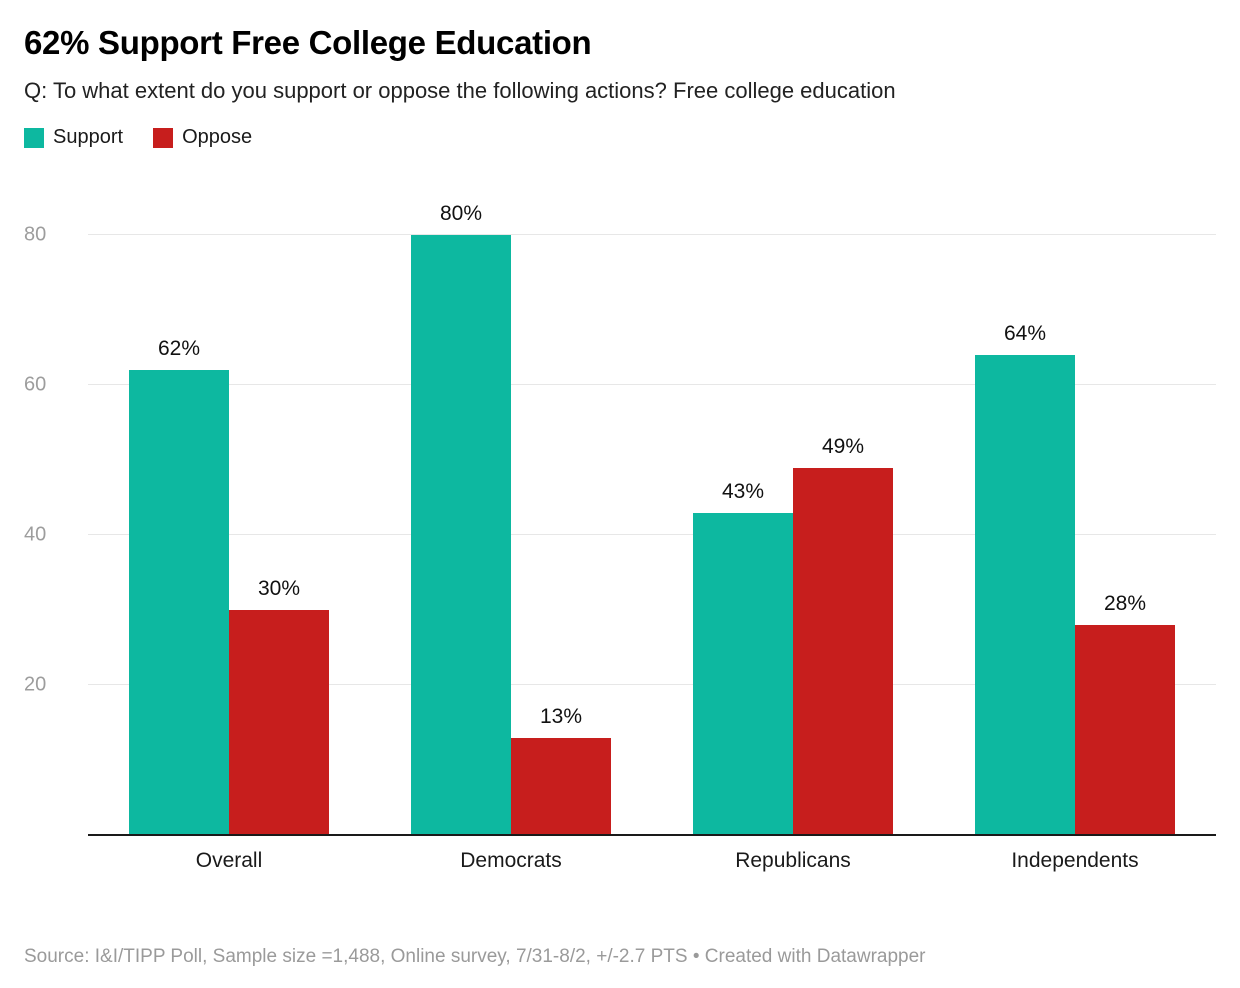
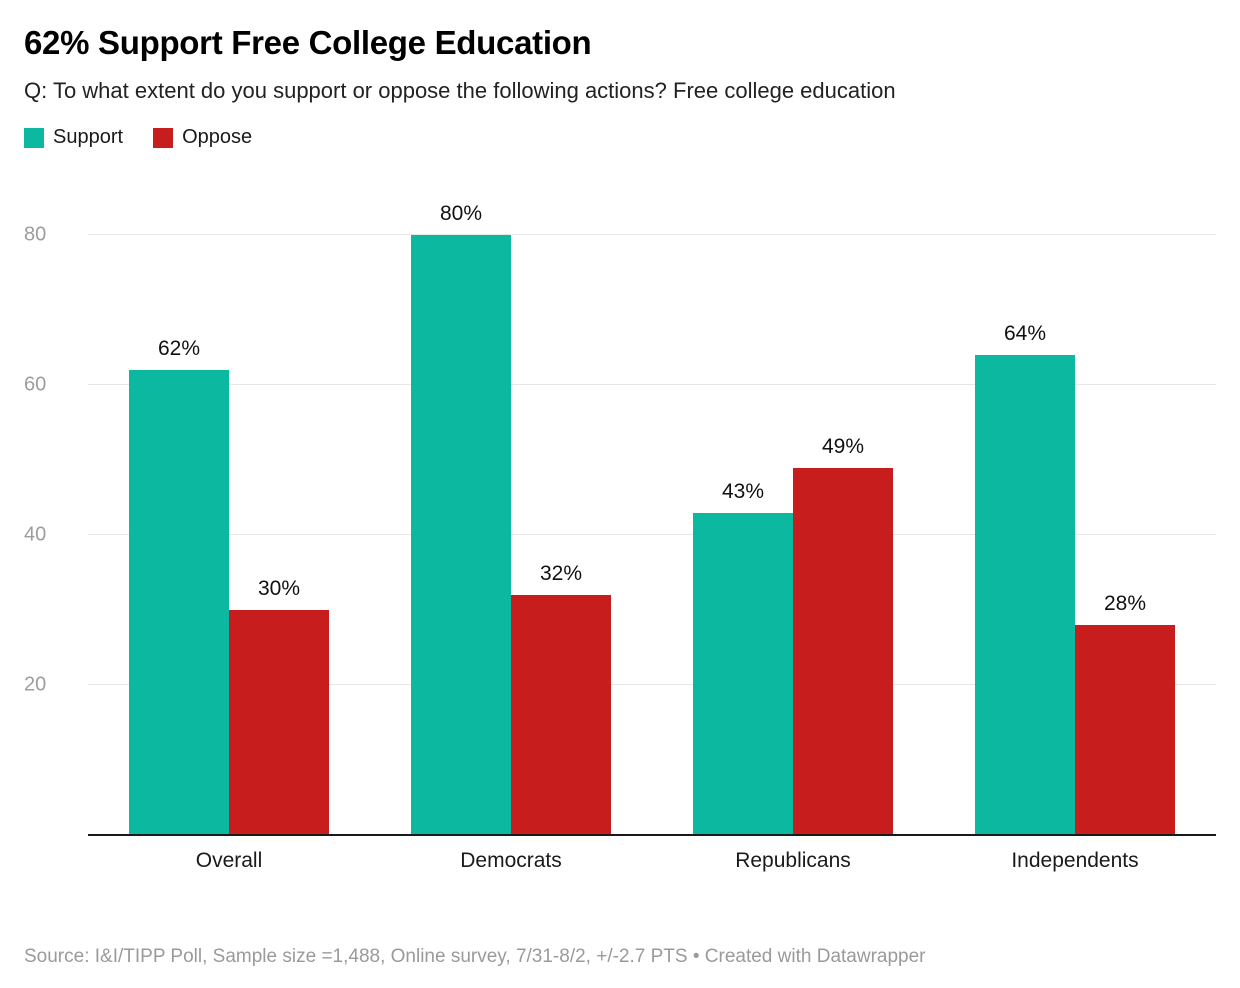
Oppose/Democrats: 13% -> 32%
